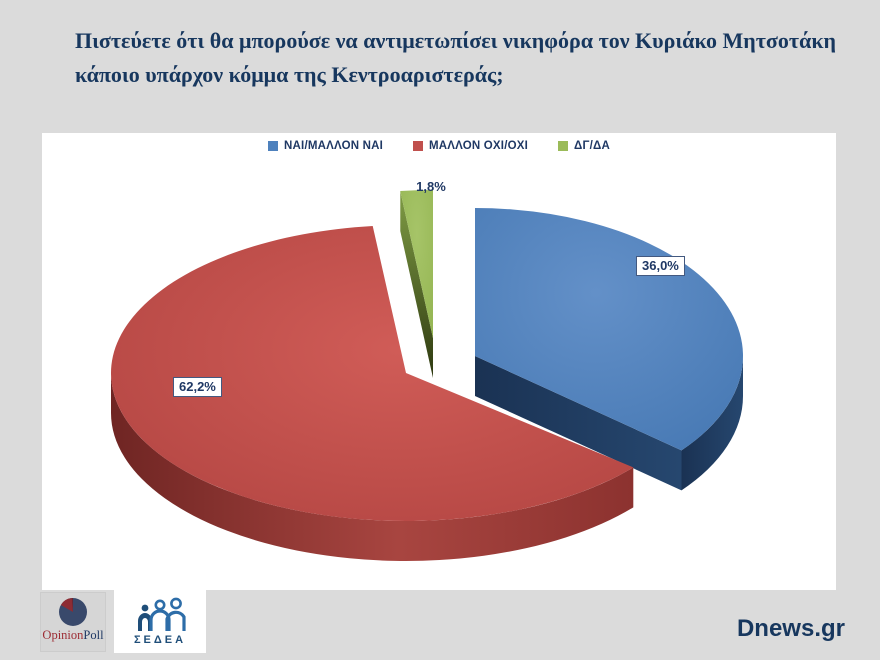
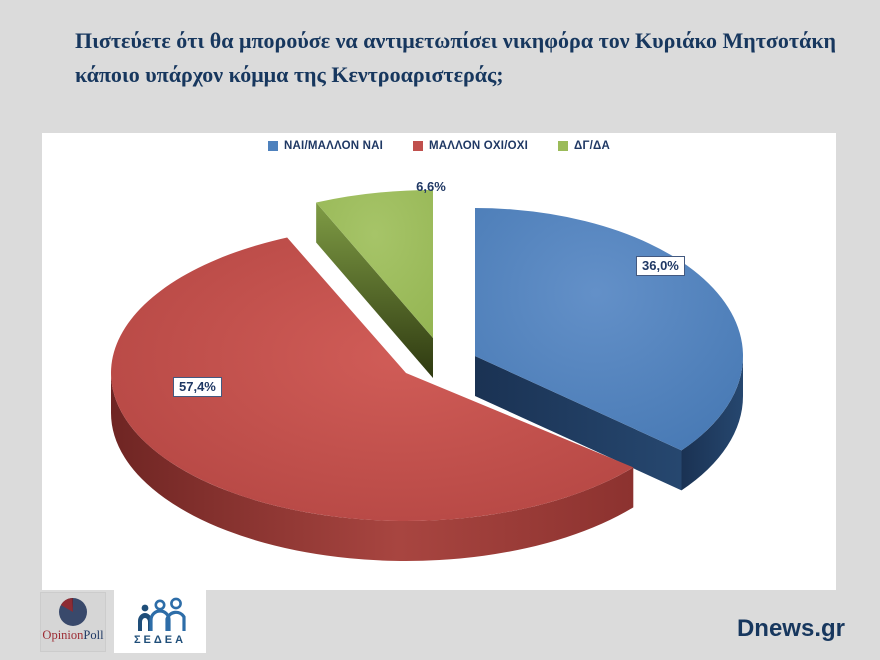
ΜΑΛΛΟΝ ΟΧΙ/ΟΧΙ: 62,2% -> 57,4%
ΔΓ/ΔΑ: 1,8% -> 6,6%
